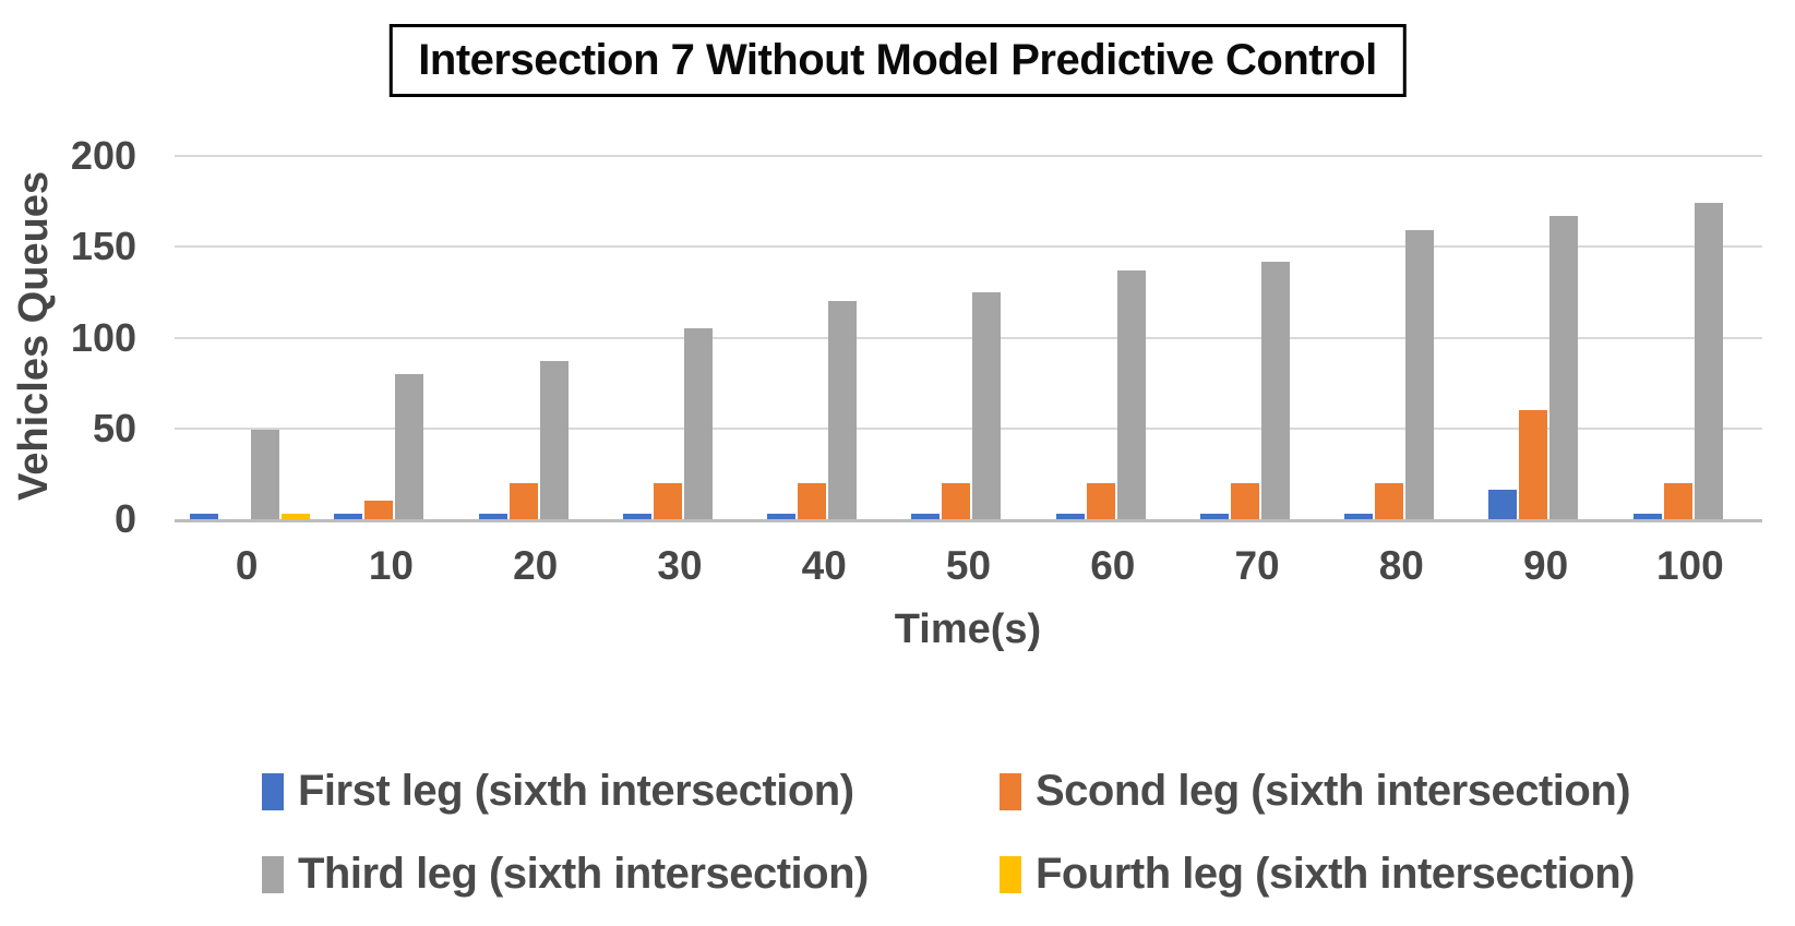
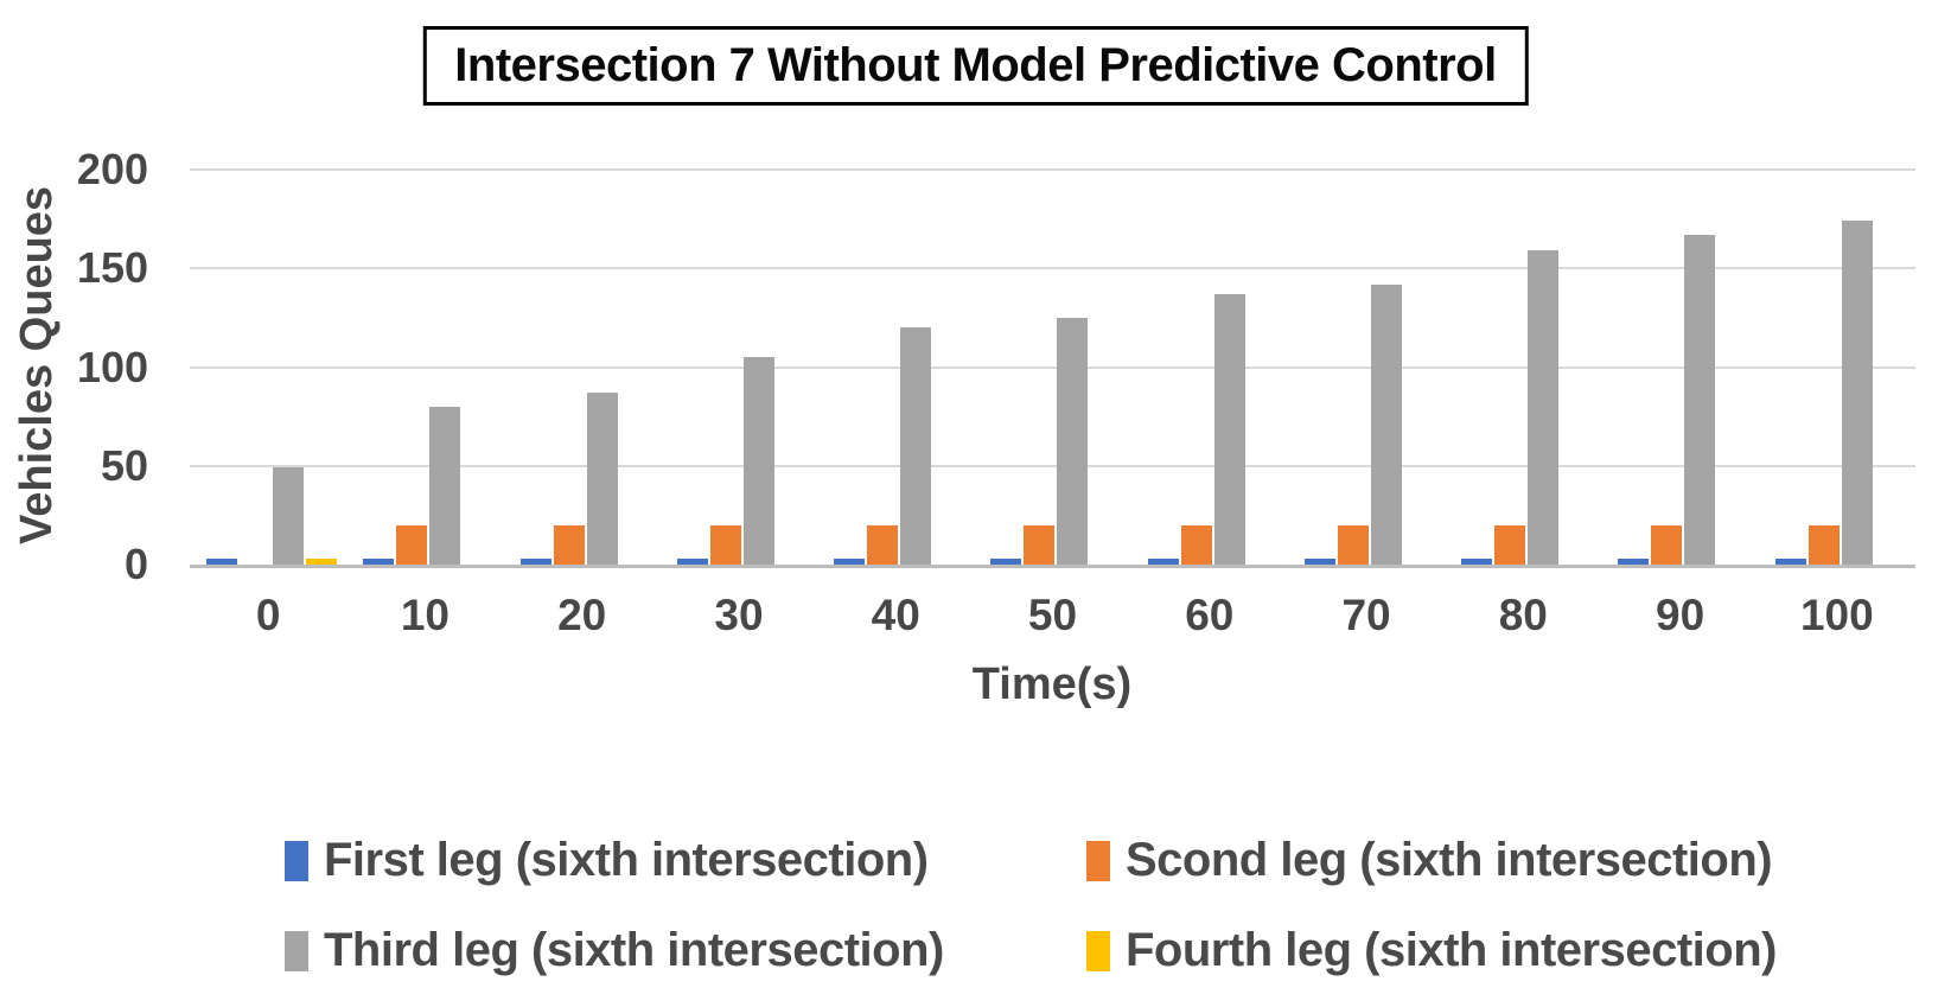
Scond leg (sixth intersection)/10: 10 -> 20
First leg (sixth intersection)/90: 16 -> 3
Scond leg (sixth intersection)/90: 60 -> 20
